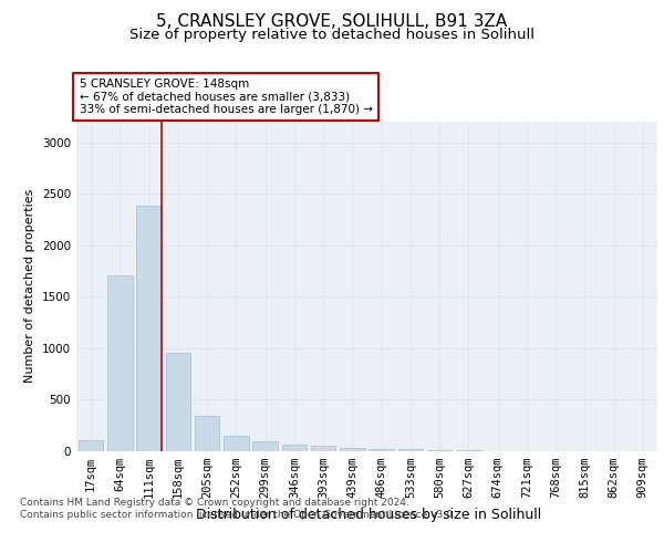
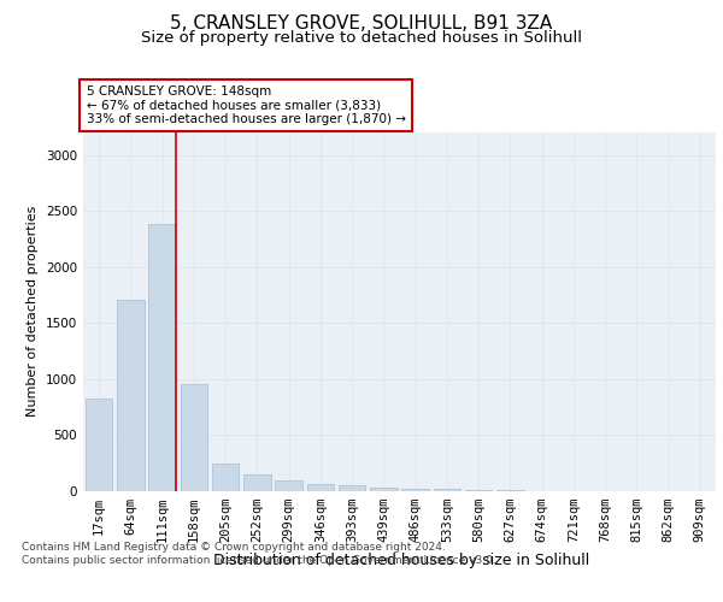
17sqm: 100 -> 820
205sqm: 340 -> 240
